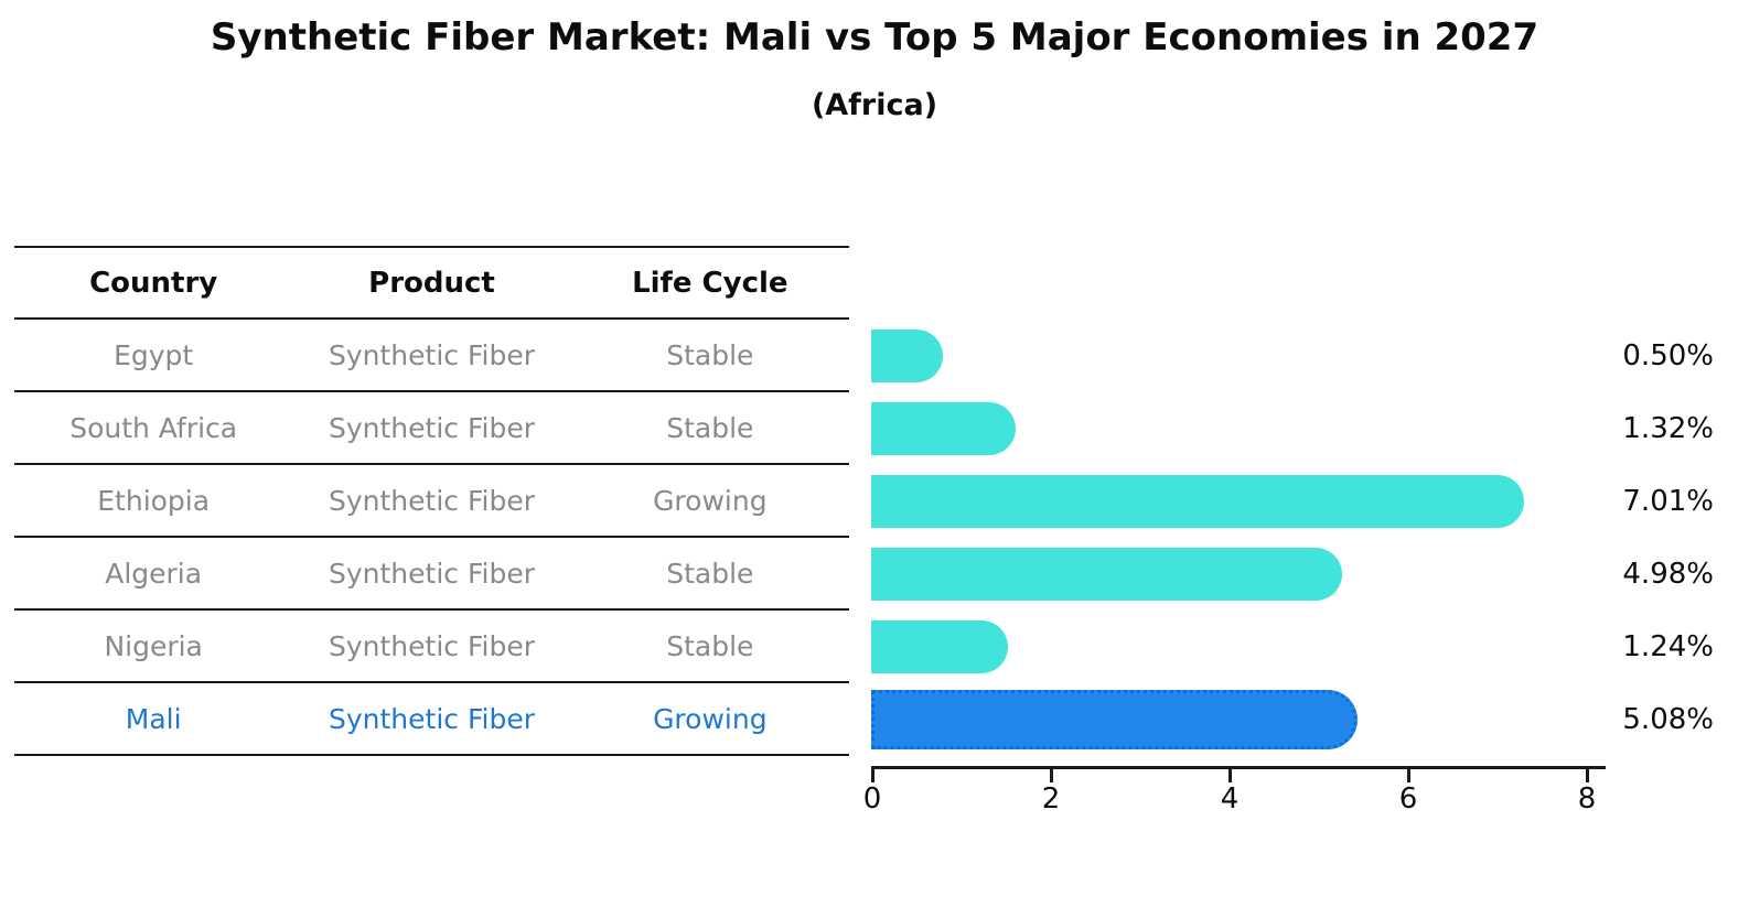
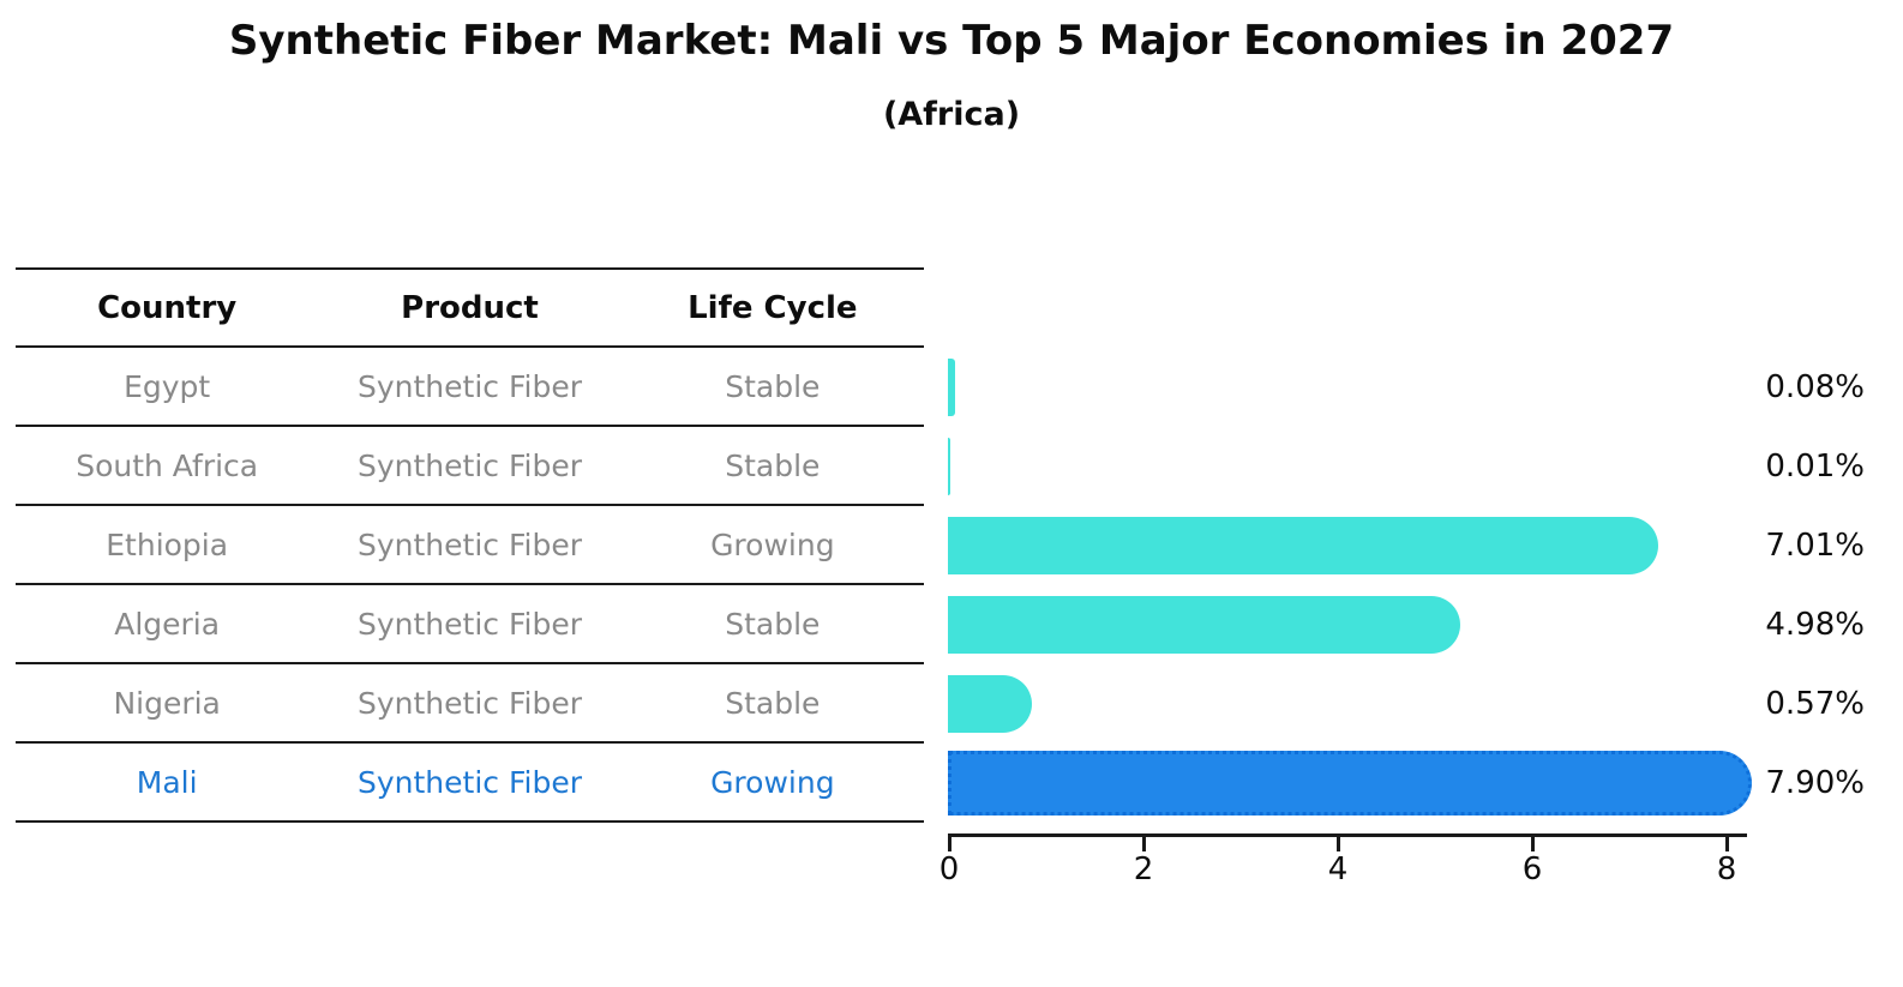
Egypt: 0.50% -> 0.08%
South Africa: 1.32% -> 0.01%
Nigeria: 1.24% -> 0.57%
Mali: 5.08% -> 7.90%
